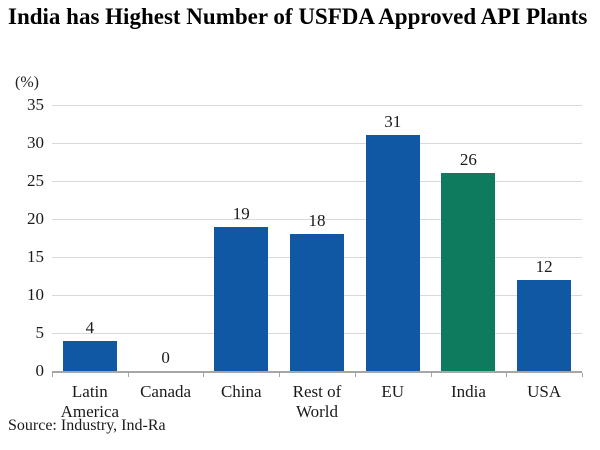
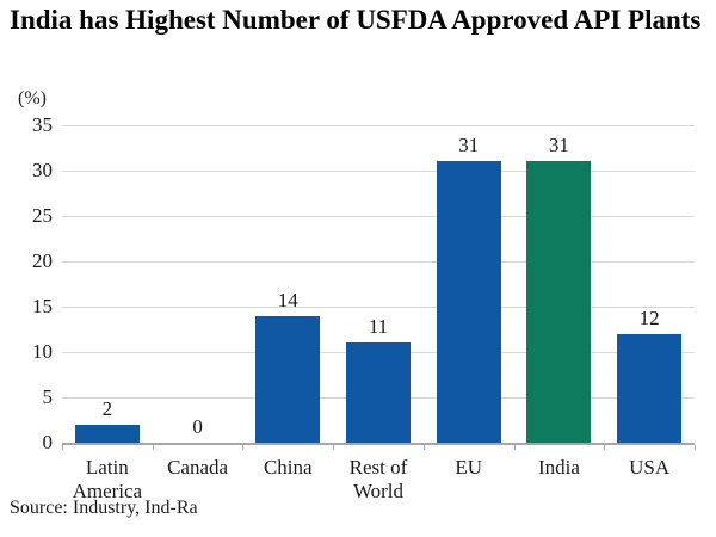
Latin America: 4 -> 2
China: 19 -> 14
Rest of World: 18 -> 11
India: 26 -> 31
